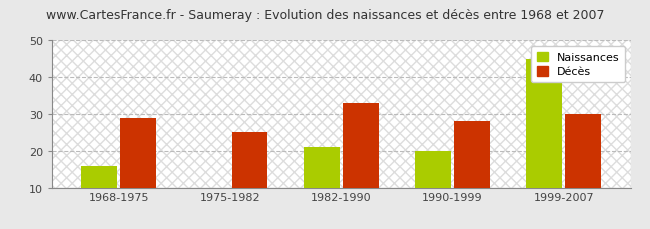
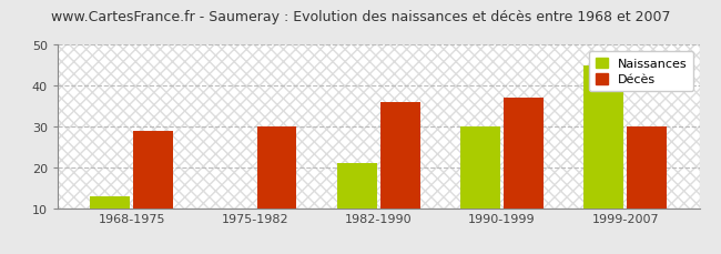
Naissances/1968-1975: 16 -> 13
Décès/1975-1982: 25 -> 30
Décès/1982-1990: 33 -> 36
Naissances/1990-1999: 20 -> 30
Décès/1990-1999: 28 -> 37
